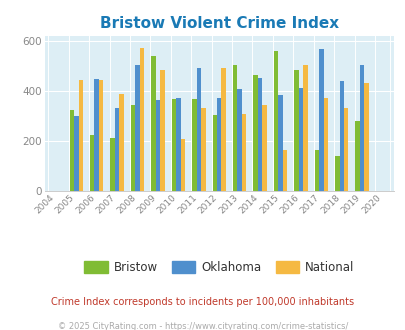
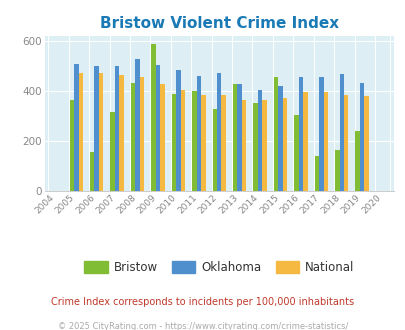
Bristow/2005: 325 -> 365
Oklahoma/2005: 300 -> 510
National/2005: 445 -> 472
Bristow/2006: 225 -> 158
Oklahoma/2006: 450 -> 500
National/2006: 445 -> 472
Bristow/2007: 215 -> 318
Oklahoma/2007: 335 -> 500
National/2007: 390 -> 467
Bristow/2008: 345 -> 435
Oklahoma/2008: 505 -> 528
National/2008: 575 -> 458
Bristow/2009: 540 -> 590
Oklahoma/2009: 365 -> 505
National/2009: 485 -> 430
Bristow/2010: 370 -> 390
Oklahoma/2010: 375 -> 485
National/2010: 210 -> 405
Bristow/2011: 370 -> 400
Oklahoma/2011: 495 -> 460
National/2011: 335 -> 387
Bristow/2012: 305 -> 328
Oklahoma/2012: 375 -> 473
National/2012: 495 -> 387
Bristow/2013: 505 -> 428
Oklahoma/2013: 410 -> 430
National/2013: 310 -> 365
Bristow/2014: 465 -> 355
Oklahoma/2014: 455 -> 406
National/2014: 345 -> 365
Bristow/2015: 560 -> 458
Oklahoma/2015: 385 -> 420
National/2015: 165 -> 375
Bristow/2016: 485 -> 305
Oklahoma/2016: 415 -> 456
National/2016: 505 -> 398
Bristow/2017: 165 -> 140
Oklahoma/2017: 570 -> 458
National/2017: 375 -> 396
Bristow/2018: 140 -> 165
Oklahoma/2018: 440 -> 468
National/2018: 335 -> 384
Bristow/2019: 280 -> 242
Oklahoma/2019: 505 -> 432
National/2019: 435 -> 380
